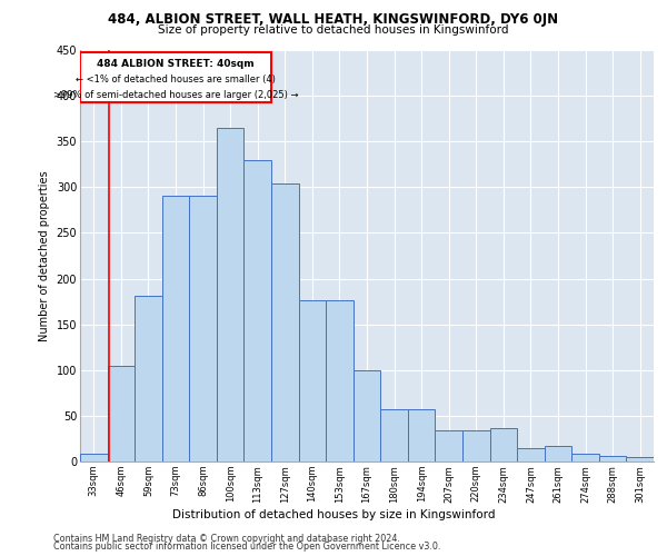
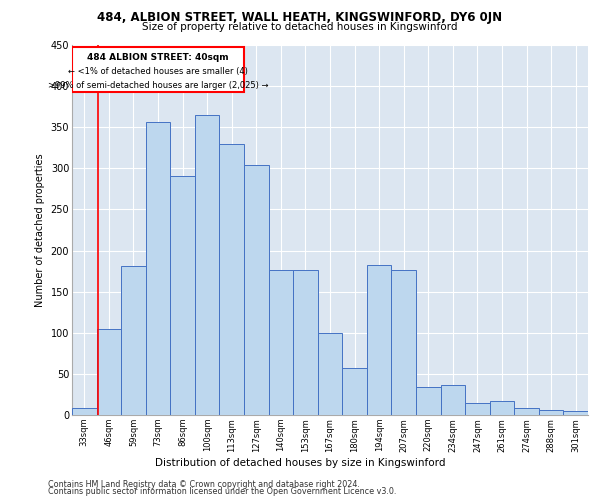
73sqm: 291 -> 356
194sqm: 57 -> 182
207sqm: 34 -> 176
